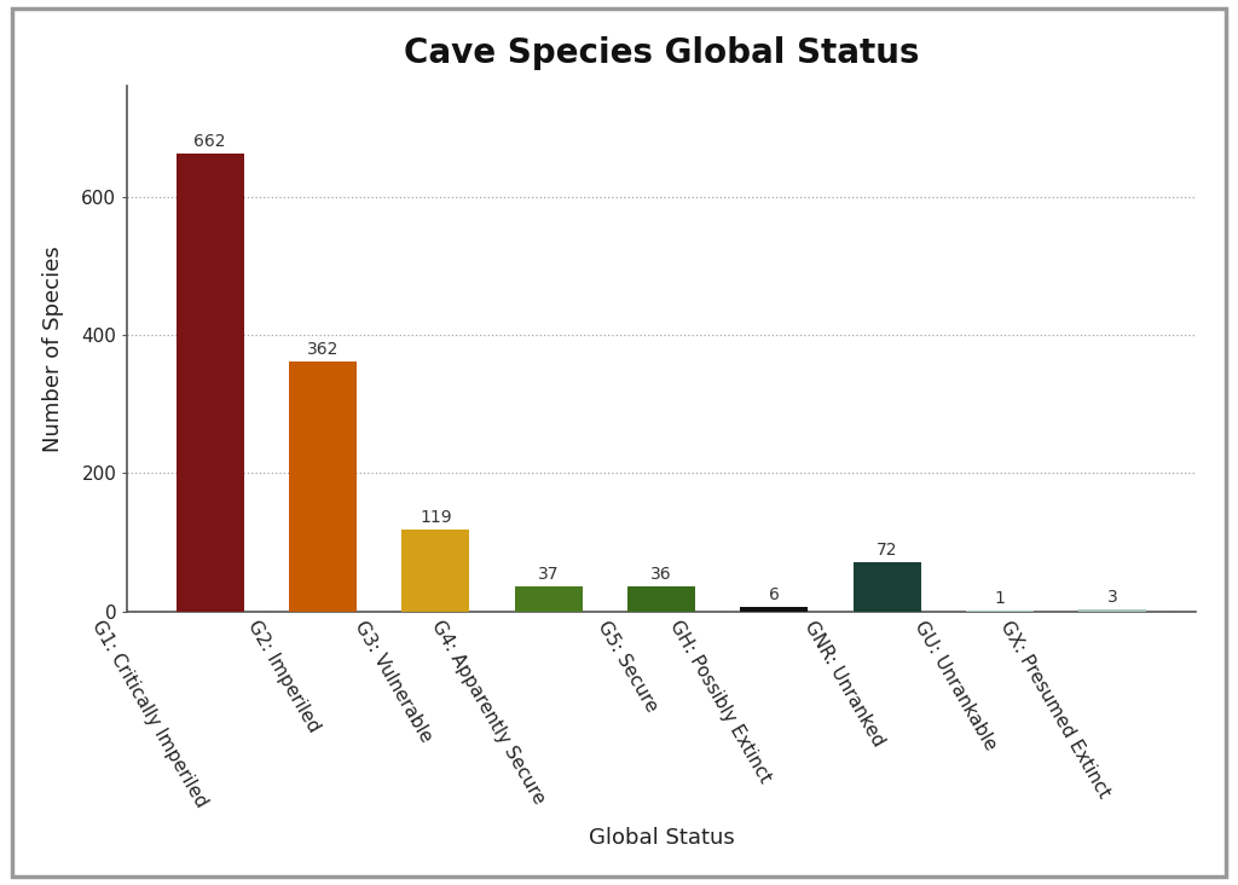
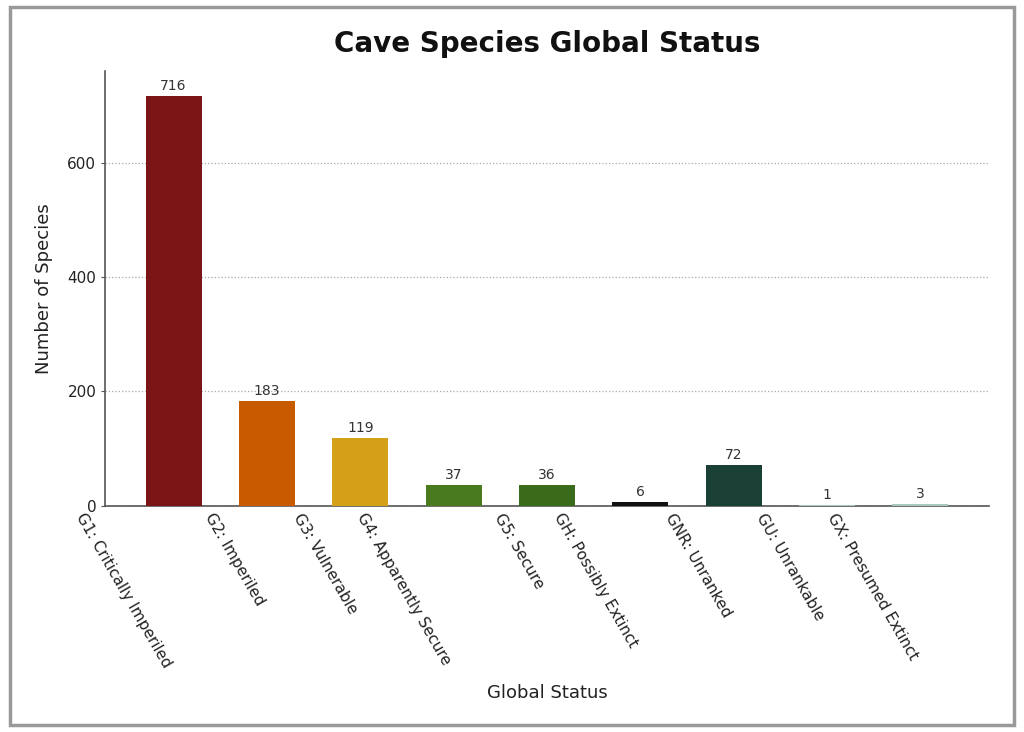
G1: Critically Imperiled: 662 -> 716
G2: Imperiled: 362 -> 183
